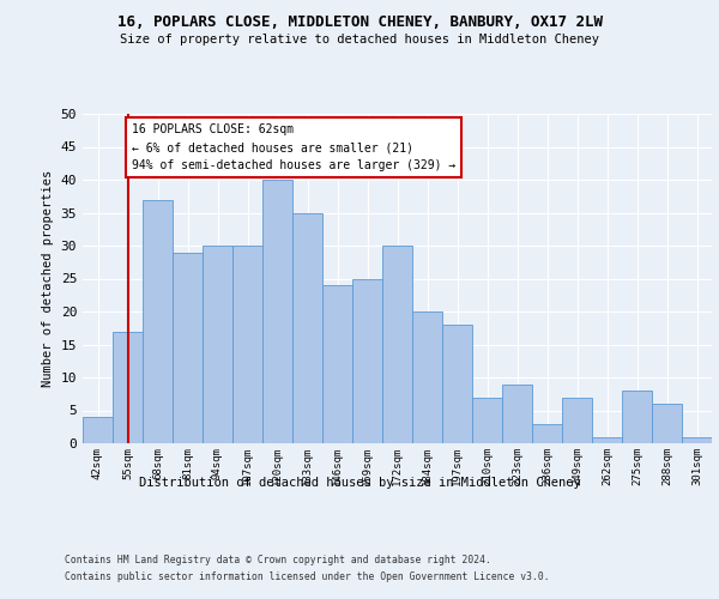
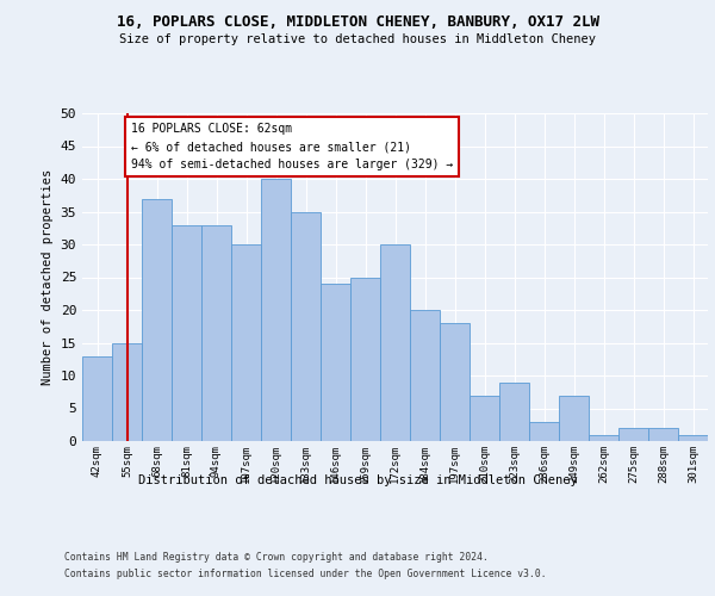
42sqm: 4 -> 13
55sqm: 17 -> 15
81sqm: 29 -> 33
94sqm: 30 -> 33
275sqm: 8 -> 2
288sqm: 6 -> 2
